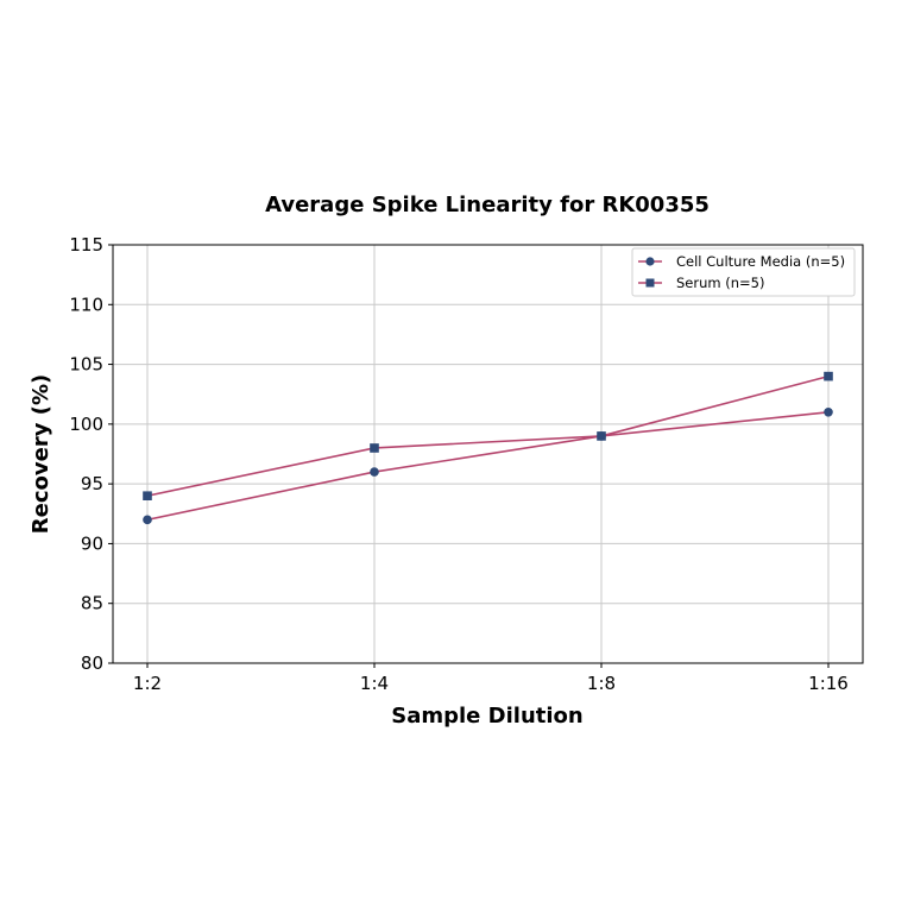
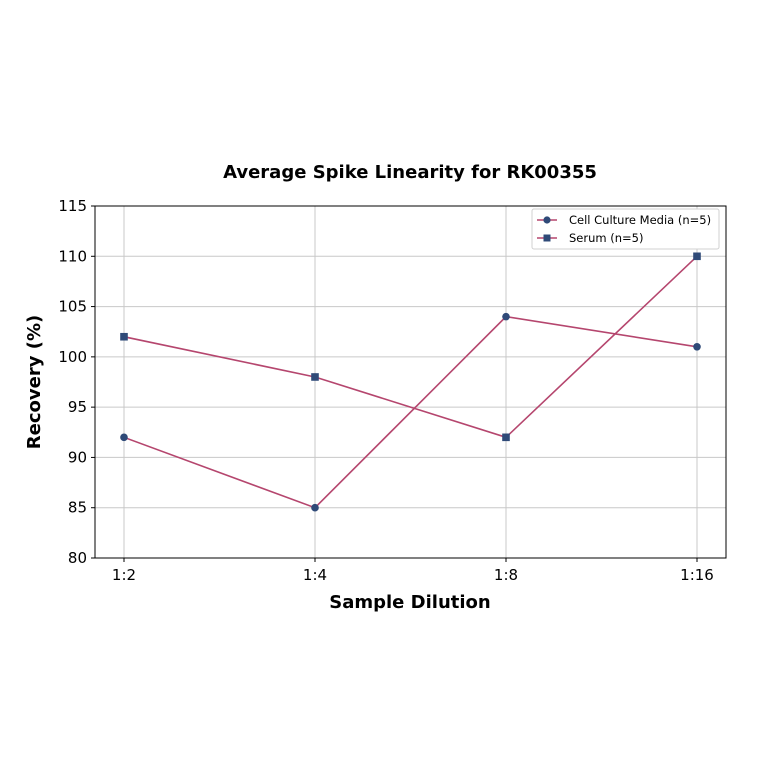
Serum (n=5)/1:2: 94 -> 102
Cell Culture Media (n=5)/1:4: 96 -> 85
Cell Culture Media (n=5)/1:8: 99 -> 104
Serum (n=5)/1:8: 99 -> 92
Serum (n=5)/1:16: 104 -> 110
